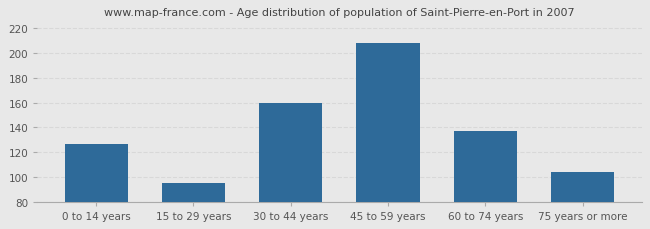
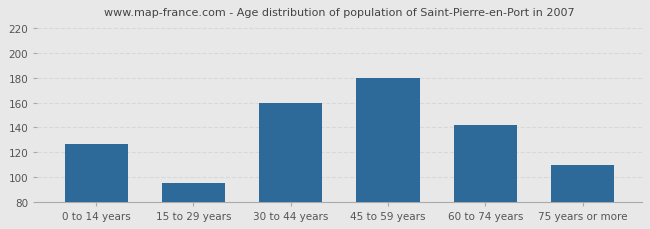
45 to 59 years: 208 -> 180
60 to 74 years: 137 -> 142
75 years or more: 104 -> 110
